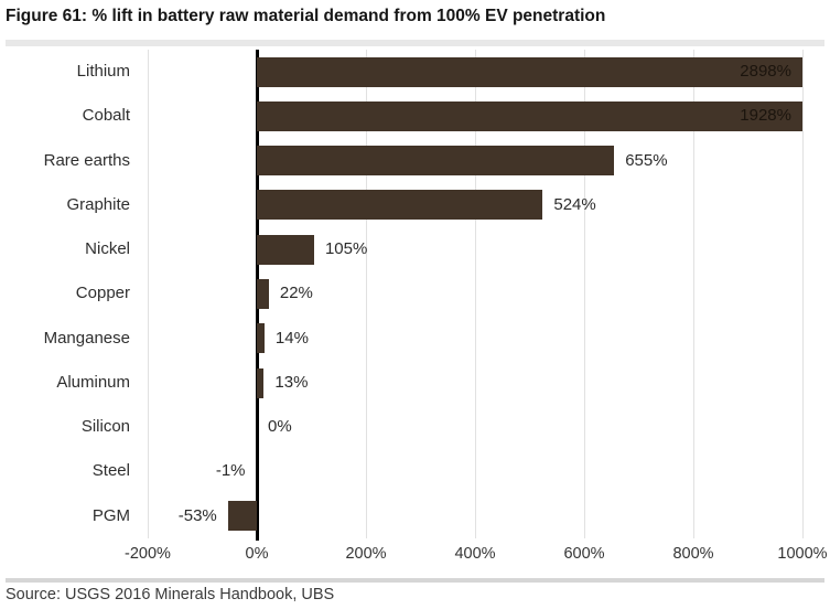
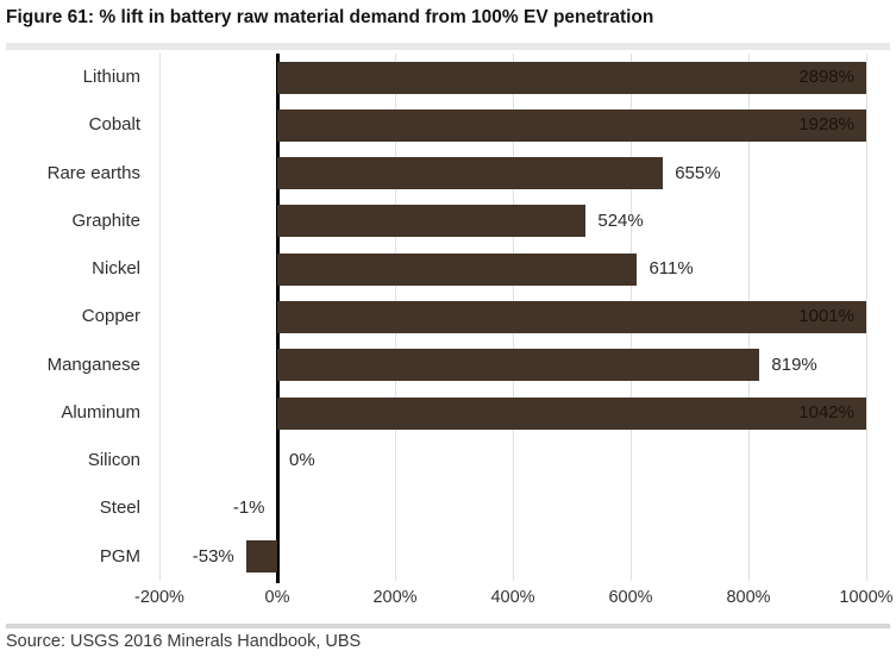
Nickel: 105% -> 611%
Copper: 22% -> 1001%
Manganese: 14% -> 819%
Aluminum: 13% -> 1042%
